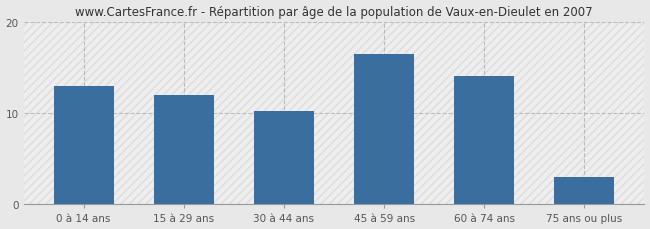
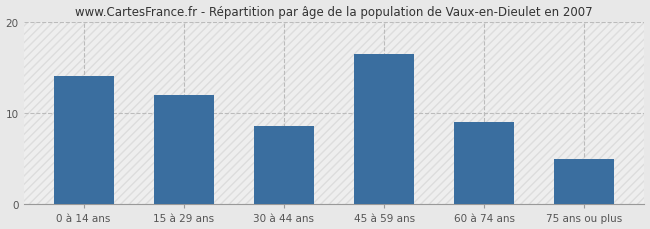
0 à 14 ans: 13.0 -> 14.0
30 à 44 ans: 10.2 -> 8.6
60 à 74 ans: 14.0 -> 9.0
75 ans ou plus: 3.0 -> 5.0
